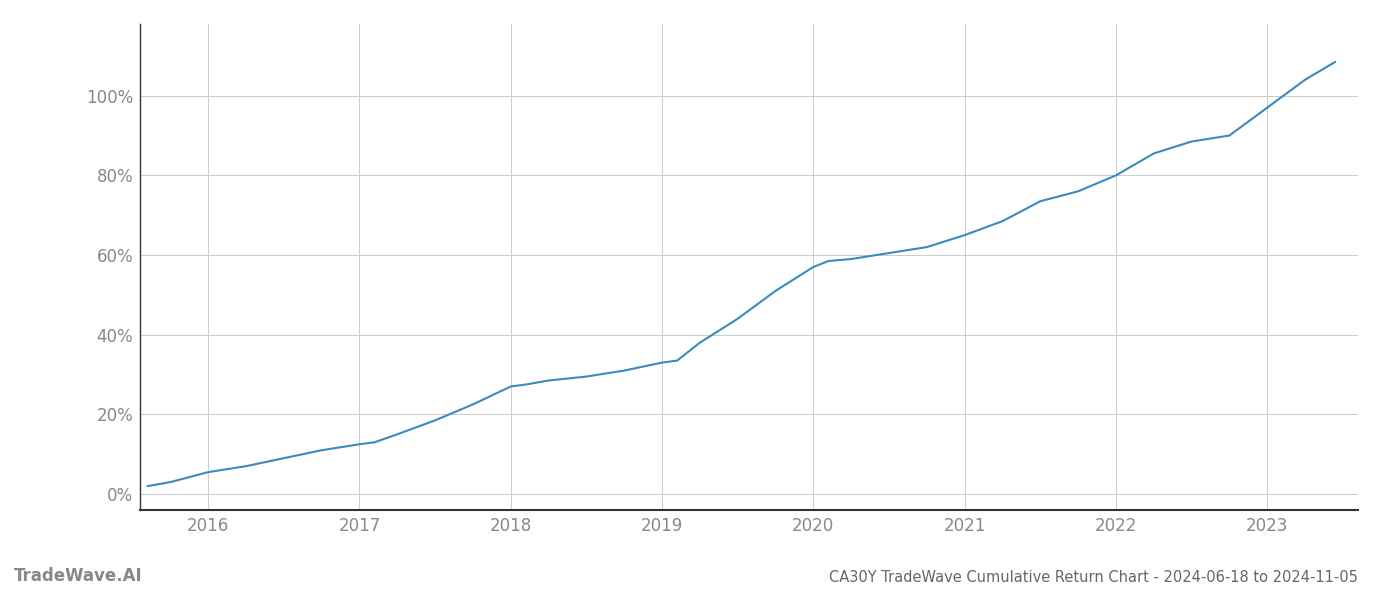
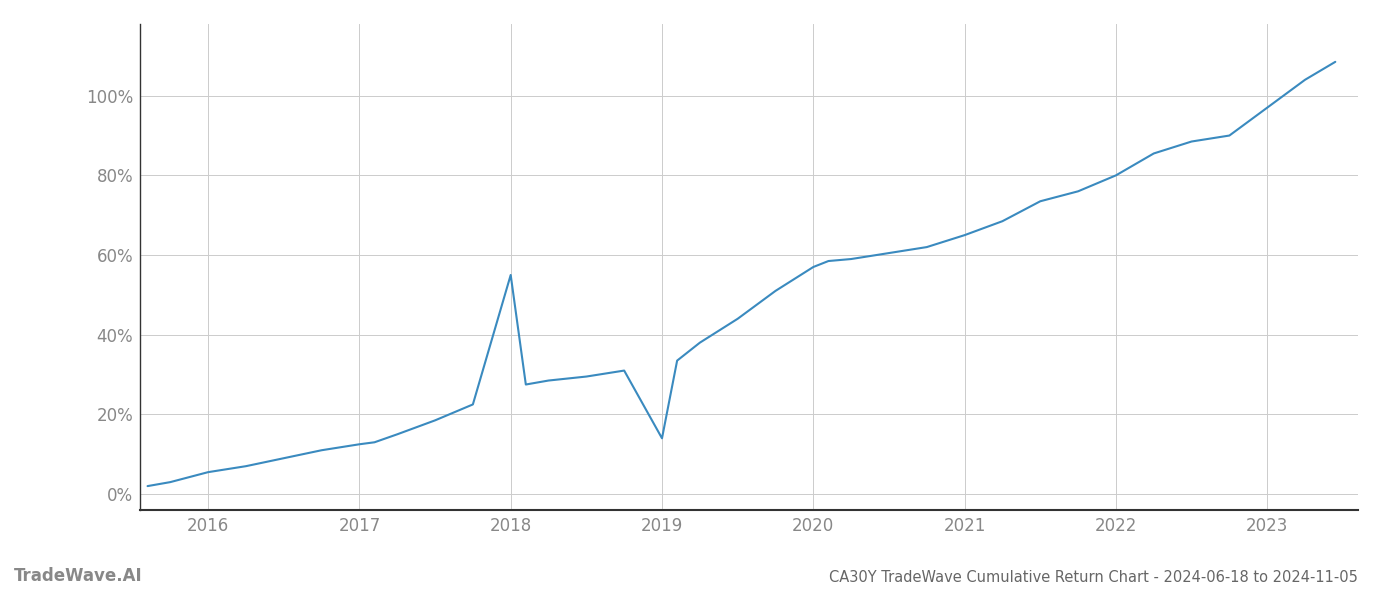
2018: 27.0% -> 55.0%
2019: 33.0% -> 14.0%
